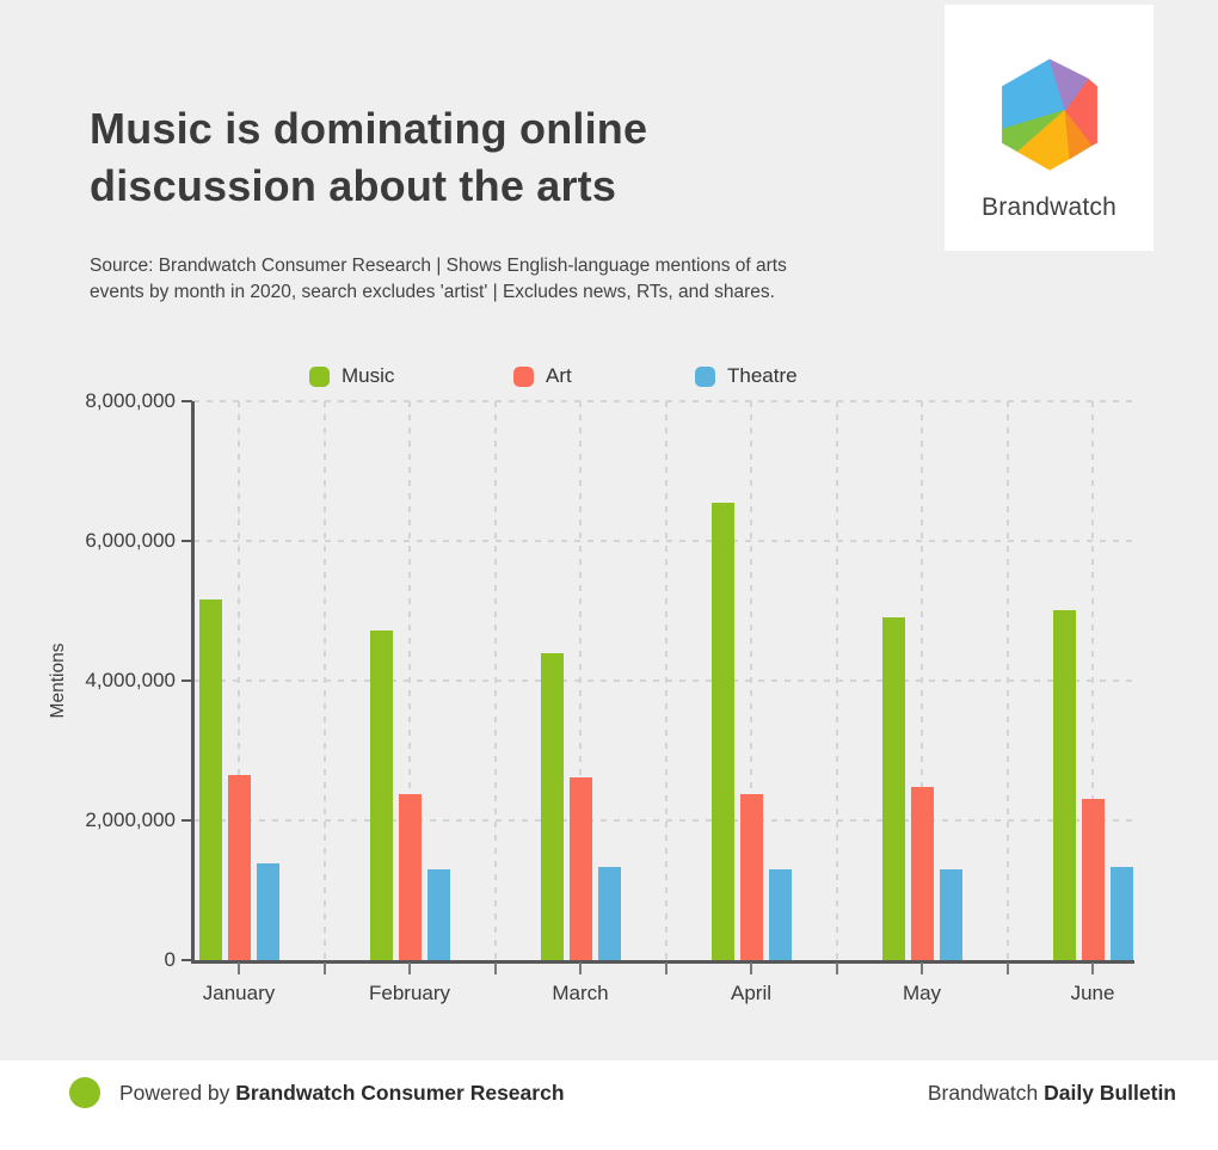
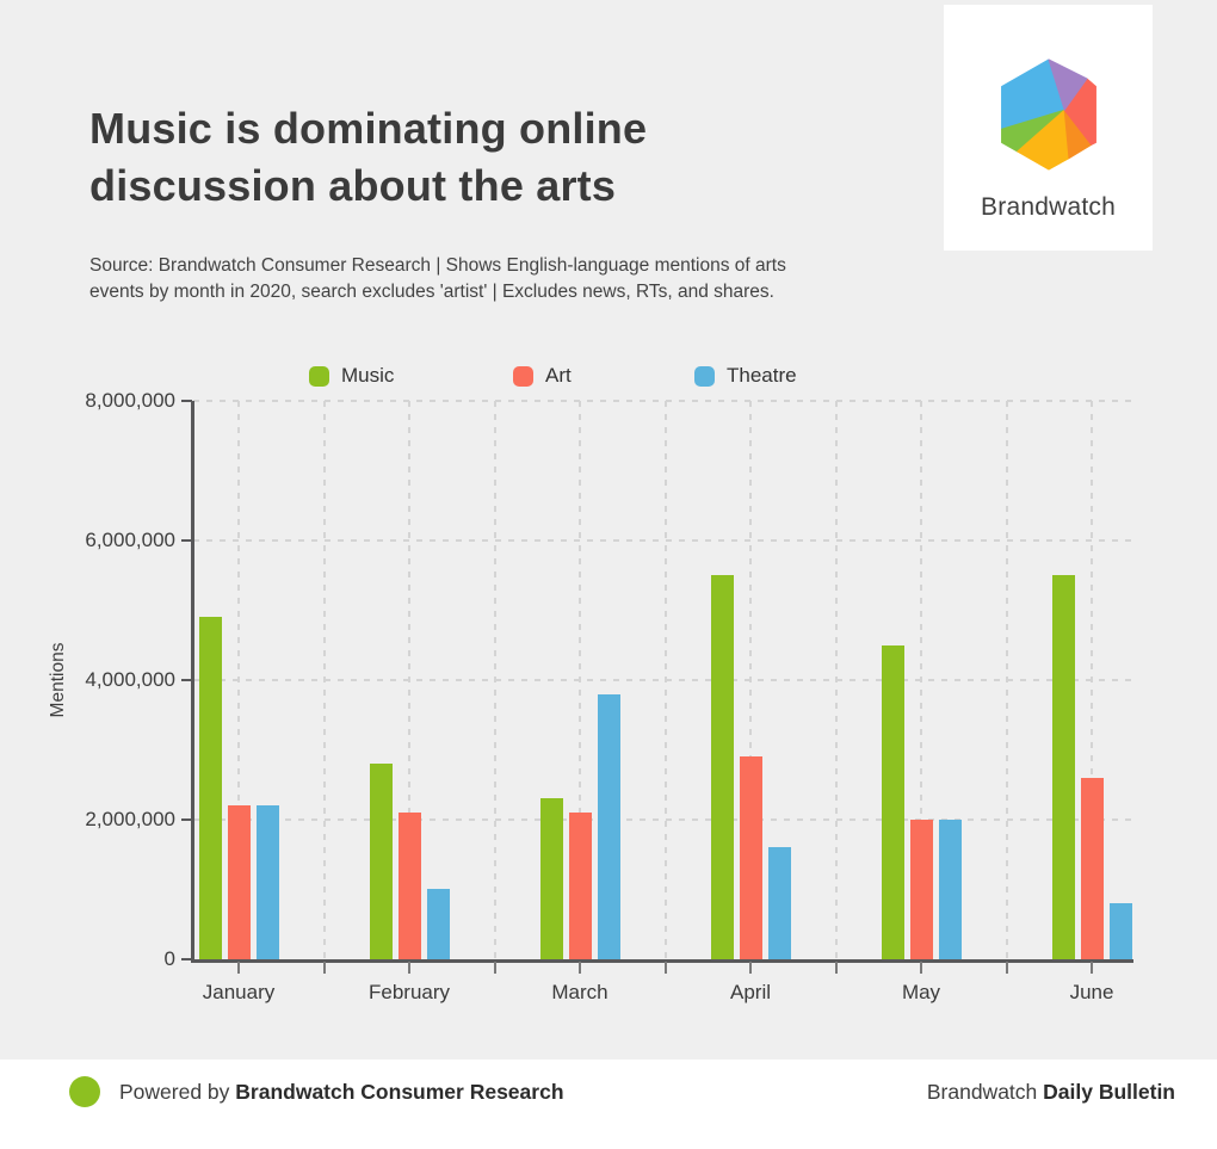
Music/January: 5200000 -> 4900000
Art/January: 2600000 -> 2200000
Theatre/January: 1400000 -> 2200000
Music/February: 4700000 -> 2800000
Art/February: 2400000 -> 2100000
Theatre/February: 1300000 -> 1000000
Music/March: 4400000 -> 2300000
Art/March: 2600000 -> 2100000
Theatre/March: 1300000 -> 3800000
Music/April: 6600000 -> 5500000
Art/April: 2400000 -> 2900000
Theatre/April: 1300000 -> 1600000
Music/May: 4900000 -> 4500000
Art/May: 2500000 -> 2000000
Theatre/May: 1300000 -> 2000000
Music/June: 5000000 -> 5500000
Art/June: 2300000 -> 2600000
Theatre/June: 1300000 -> 800000
